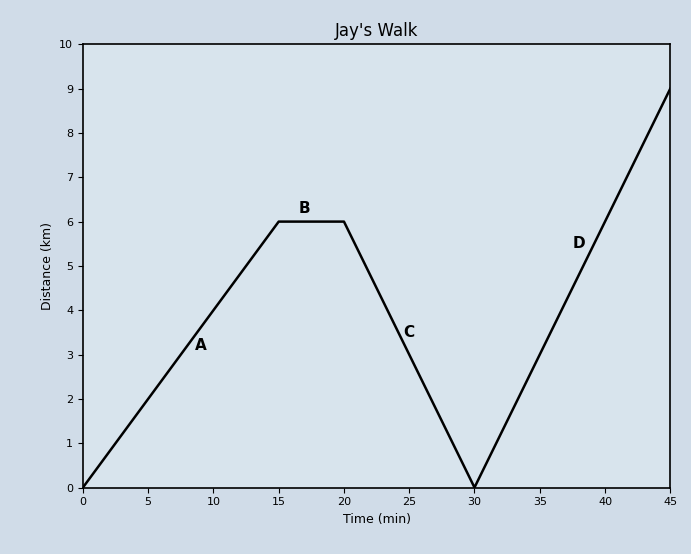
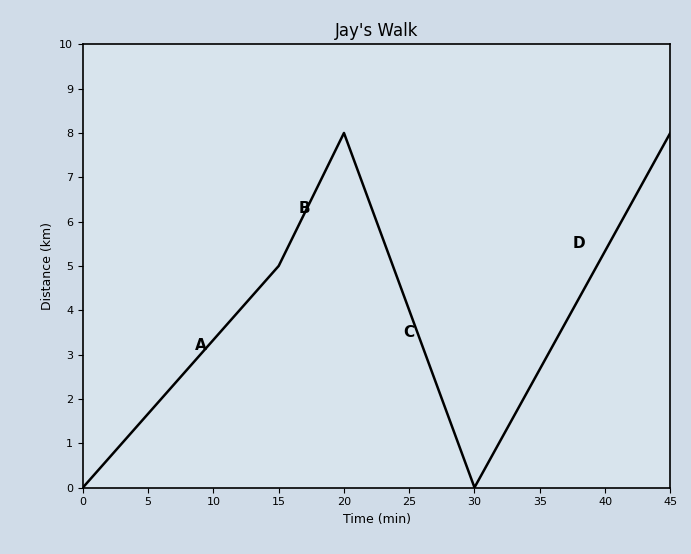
15: 6 -> 5
20: 6 -> 8
45: 9 -> 8
